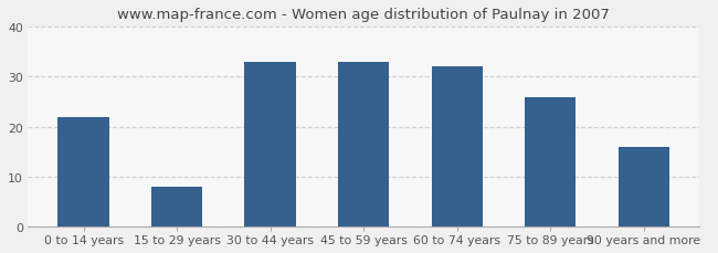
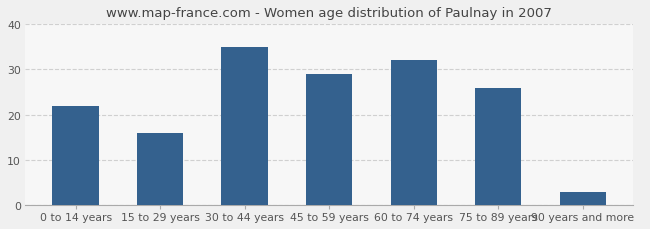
15 to 29 years: 8 -> 16
30 to 44 years: 33 -> 35
45 to 59 years: 33 -> 29
90 years and more: 16 -> 3
